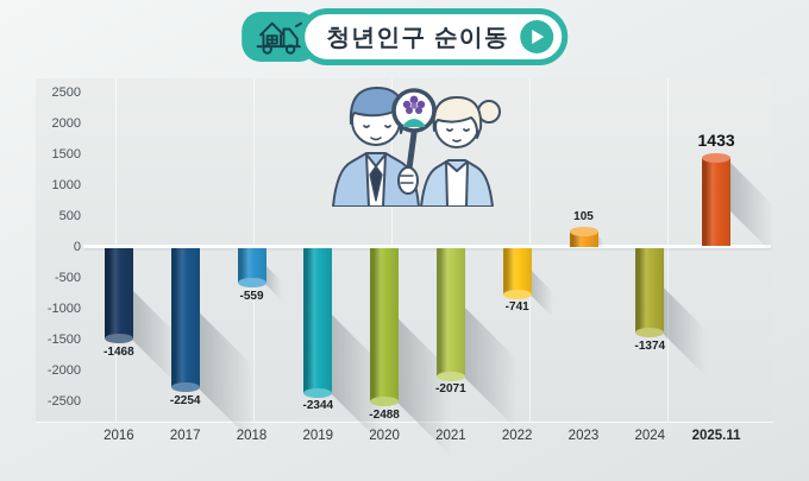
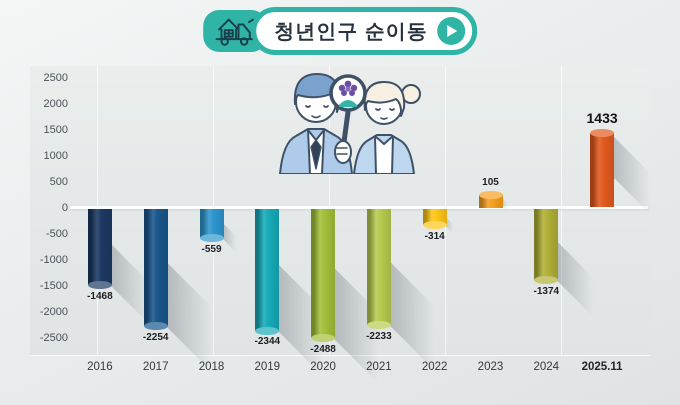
2021: -2071 -> -2233
2022: -741 -> -314
